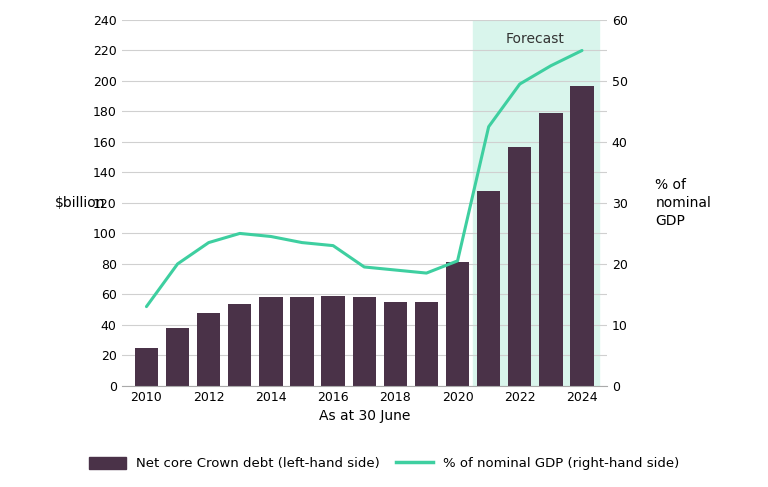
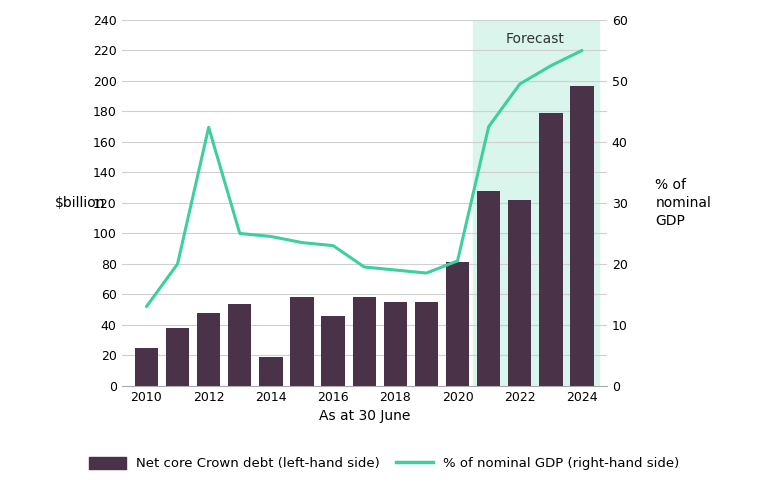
% of nominal GDP (right-hand side)/2012: 23.5 -> 42.4
Net core Crown debt (left-hand side)/2014: 58 -> 19
Net core Crown debt (left-hand side)/2016: 59 -> 46
Net core Crown debt (left-hand side)/2022: 157 -> 122
